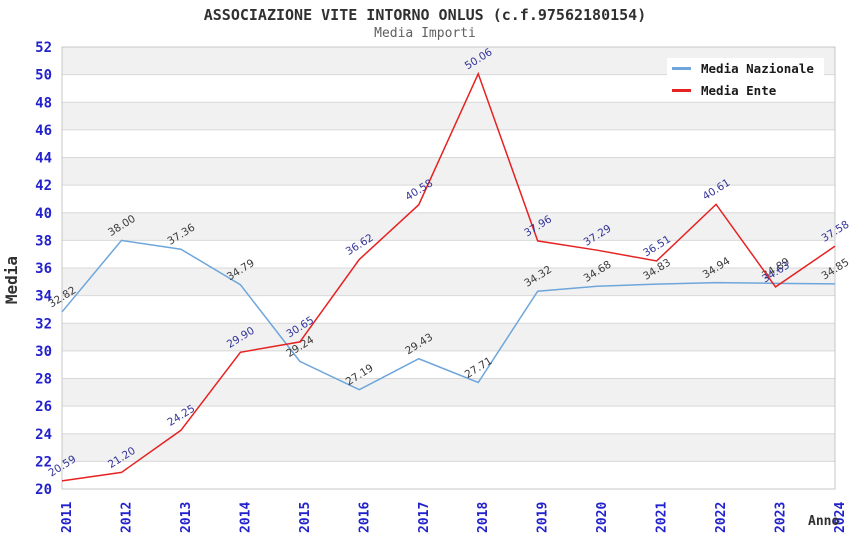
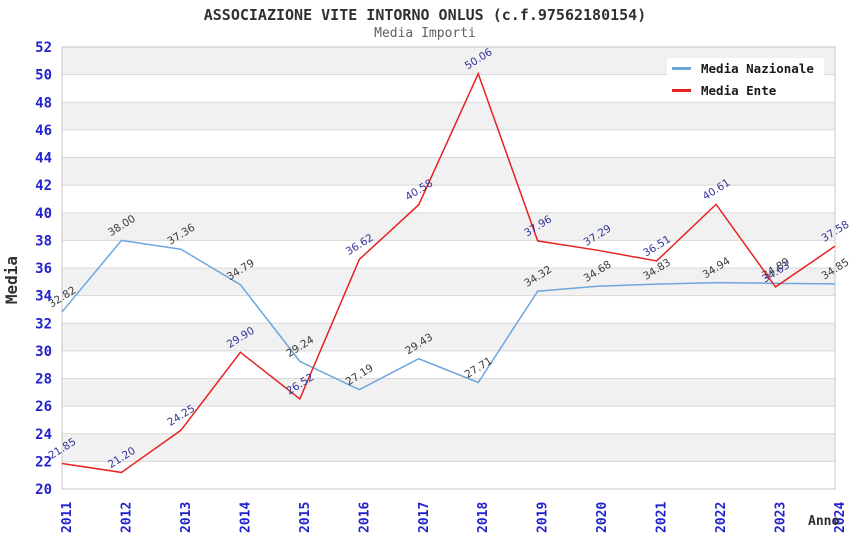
Media Ente/2011: 20.59 -> 21.85
Media Ente/2015: 30.65 -> 26.52
